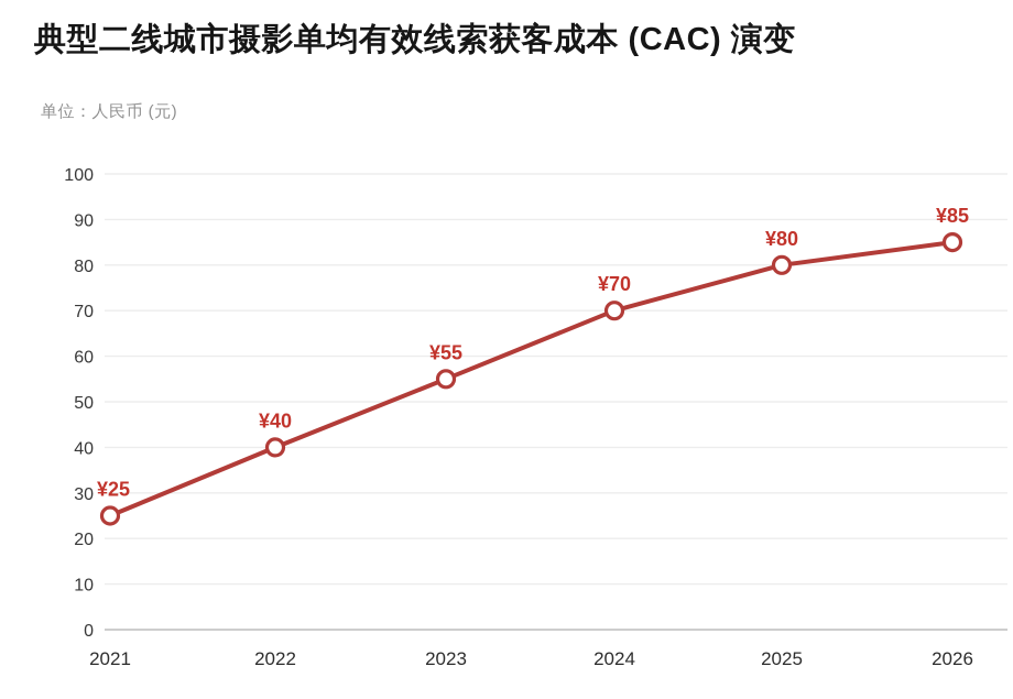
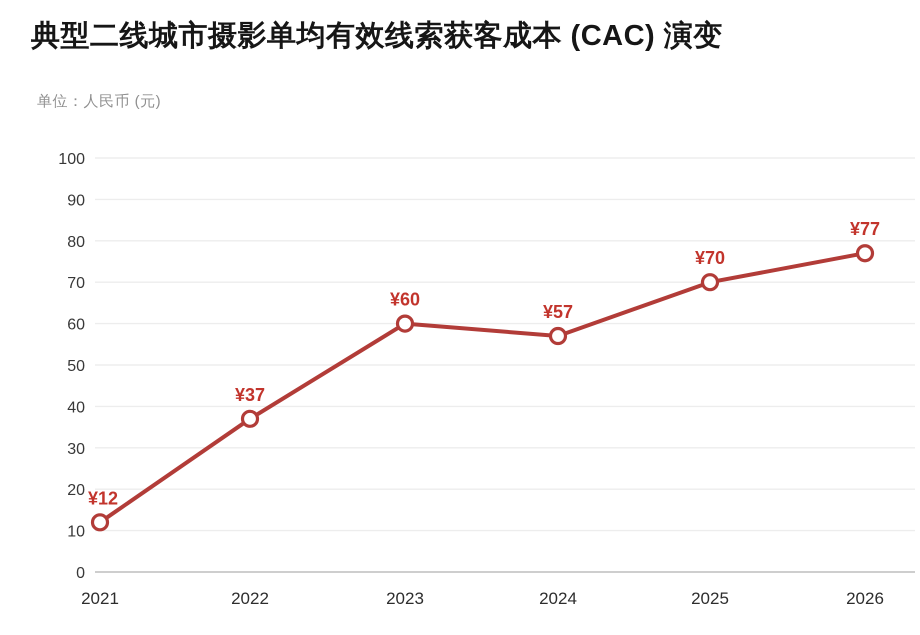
2021: ¥25 -> ¥12
2022: ¥40 -> ¥37
2023: ¥55 -> ¥60
2024: ¥70 -> ¥57
2025: ¥80 -> ¥70
2026: ¥85 -> ¥77
